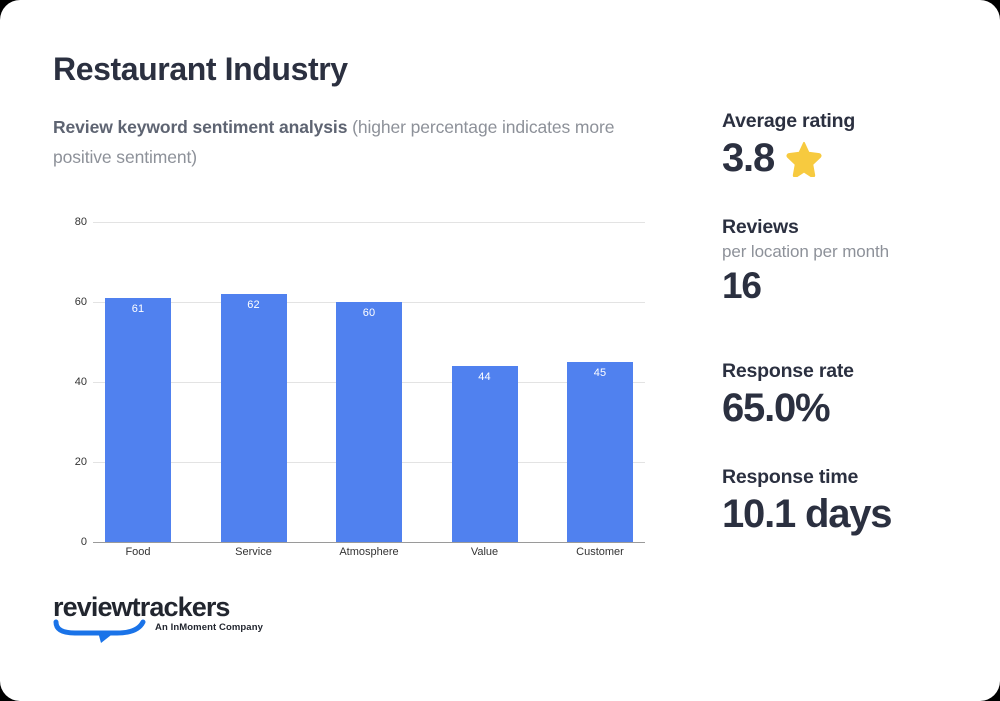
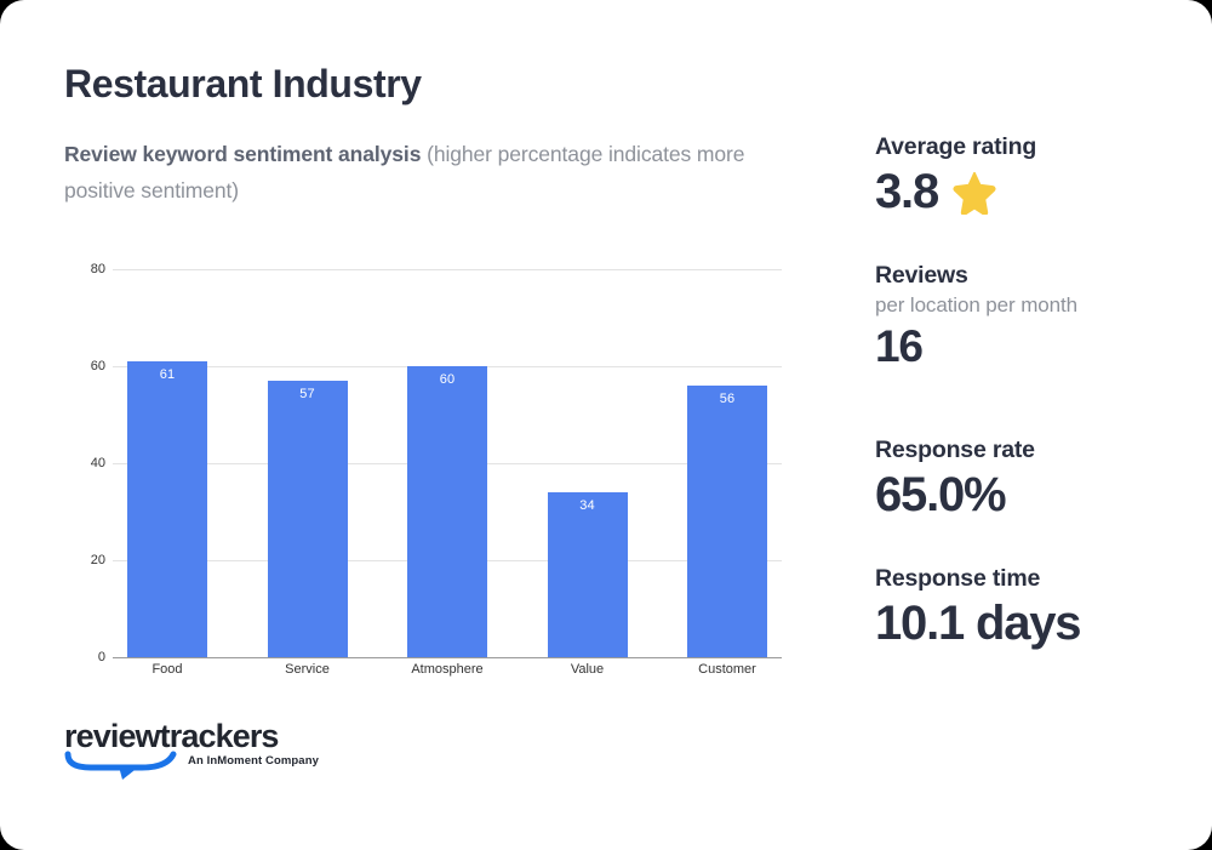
Service: 62 -> 57
Value: 44 -> 34
Customer: 45 -> 56
